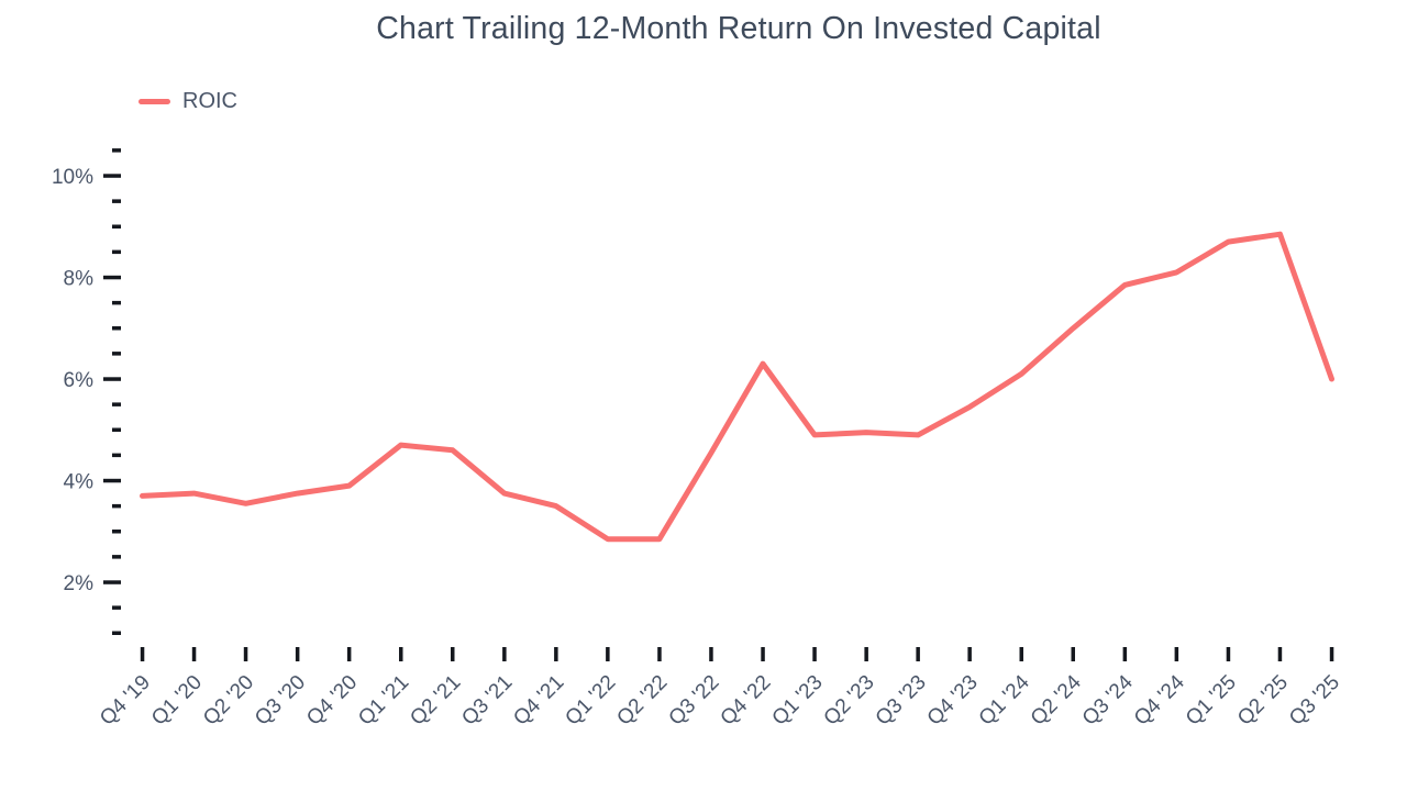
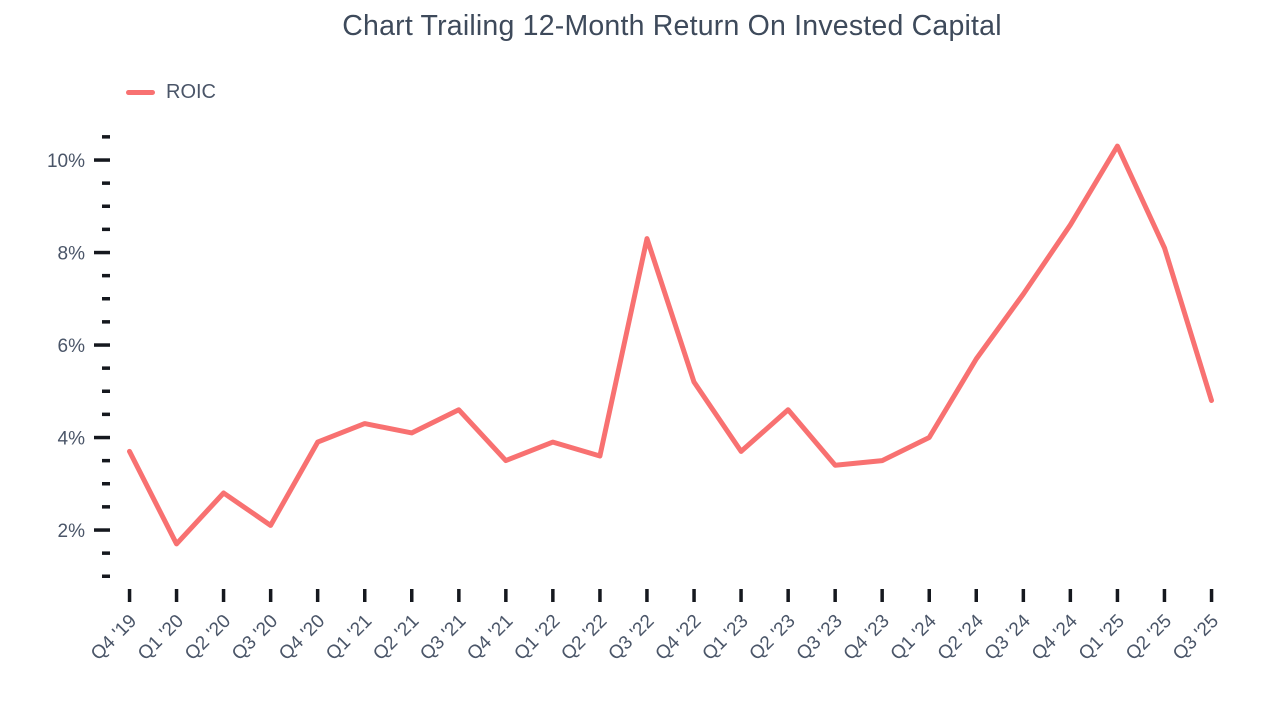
Q1 '20: 3.8% -> 1.7%
Q2 '20: 3.5% -> 2.8%
Q3 '20: 3.8% -> 2.1%
Q1 '21: 4.7% -> 4.3%
Q2 '21: 4.6% -> 4.1%
Q3 '21: 3.8% -> 4.6%
Q1 '22: 2.9% -> 3.9%
Q2 '22: 2.9% -> 3.6%
Q3 '22: 4.5% -> 8.3%
Q4 '22: 6.3% -> 5.2%
Q1 '23: 4.9% -> 3.7%
Q2 '23: 5.0% -> 4.6%
Q3 '23: 4.9% -> 3.4%
Q4 '23: 5.5% -> 3.5%
Q1 '24: 6.1% -> 4.0%
Q2 '24: 7.0% -> 5.7%
Q3 '24: 7.8% -> 7.1%
Q4 '24: 8.1% -> 8.6%
Q1 '25: 8.7% -> 10.3%
Q2 '25: 8.8% -> 8.1%
Q3 '25: 6.0% -> 4.8%
